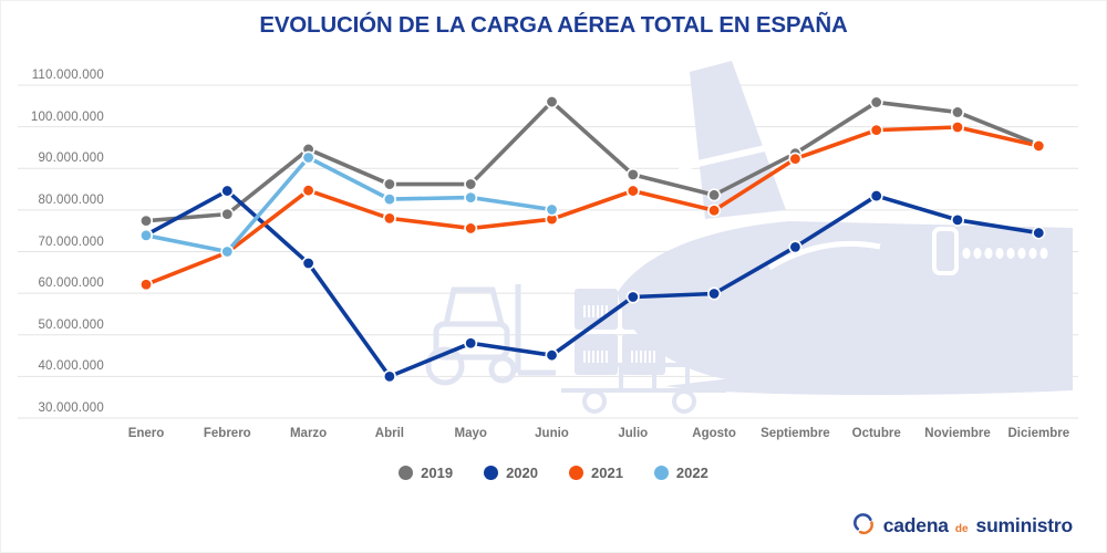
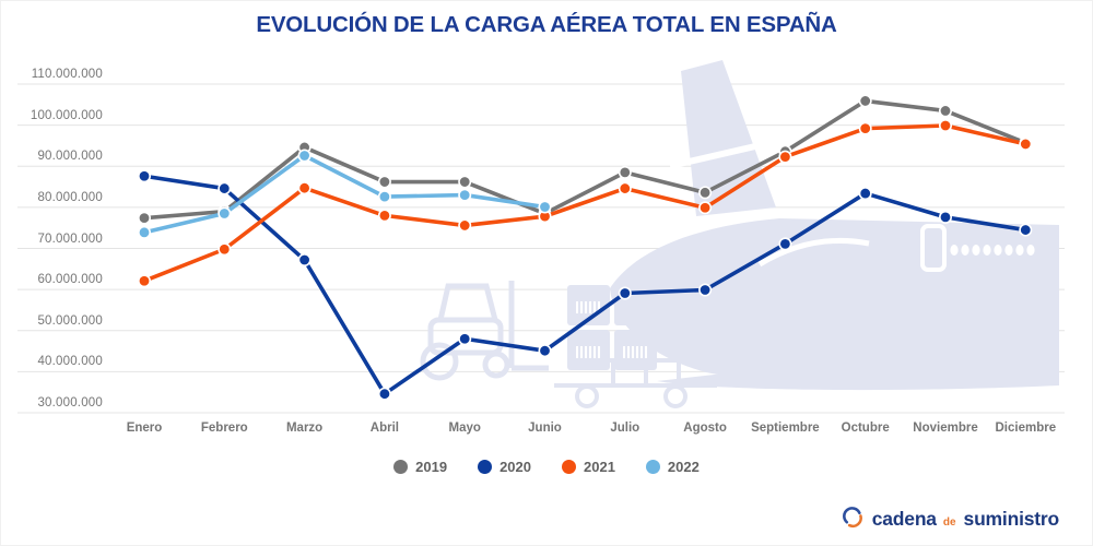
2020/Enero: 74000000 -> 88000000
2022/Febrero: 70000000 -> 78000000
2020/Abril: 40000000 -> 35000000
2019/Junio: 106000000 -> 78000000
